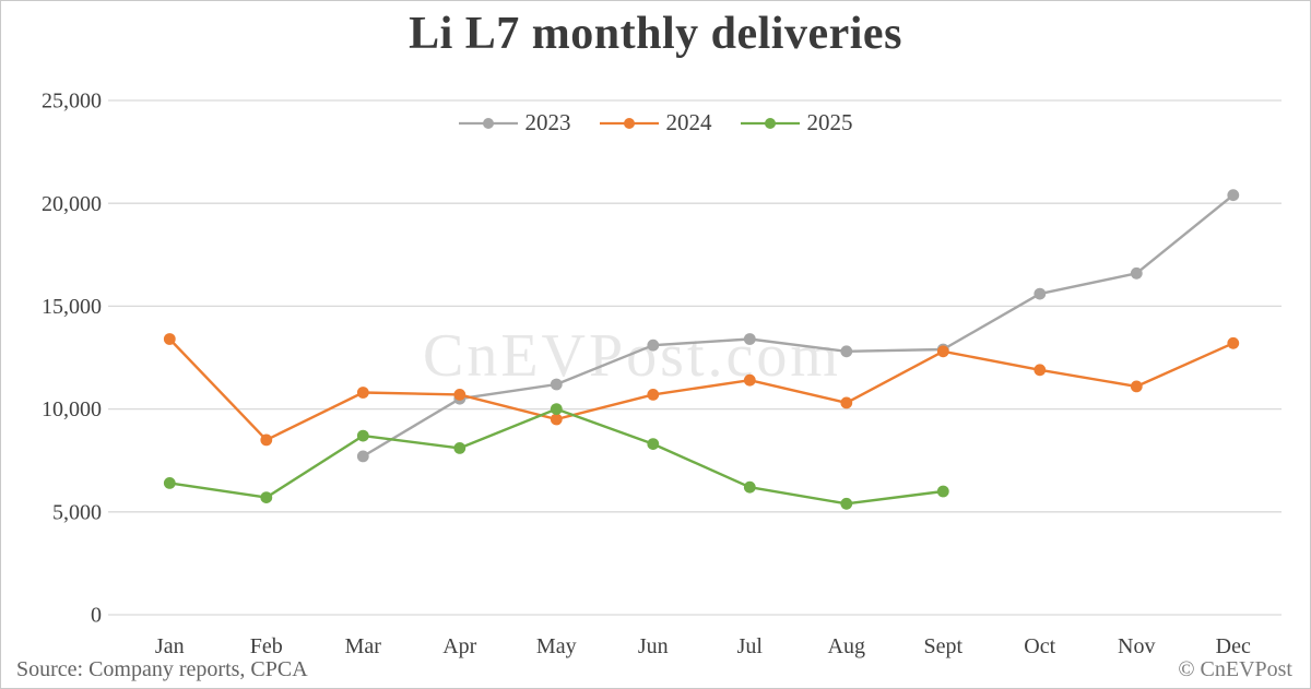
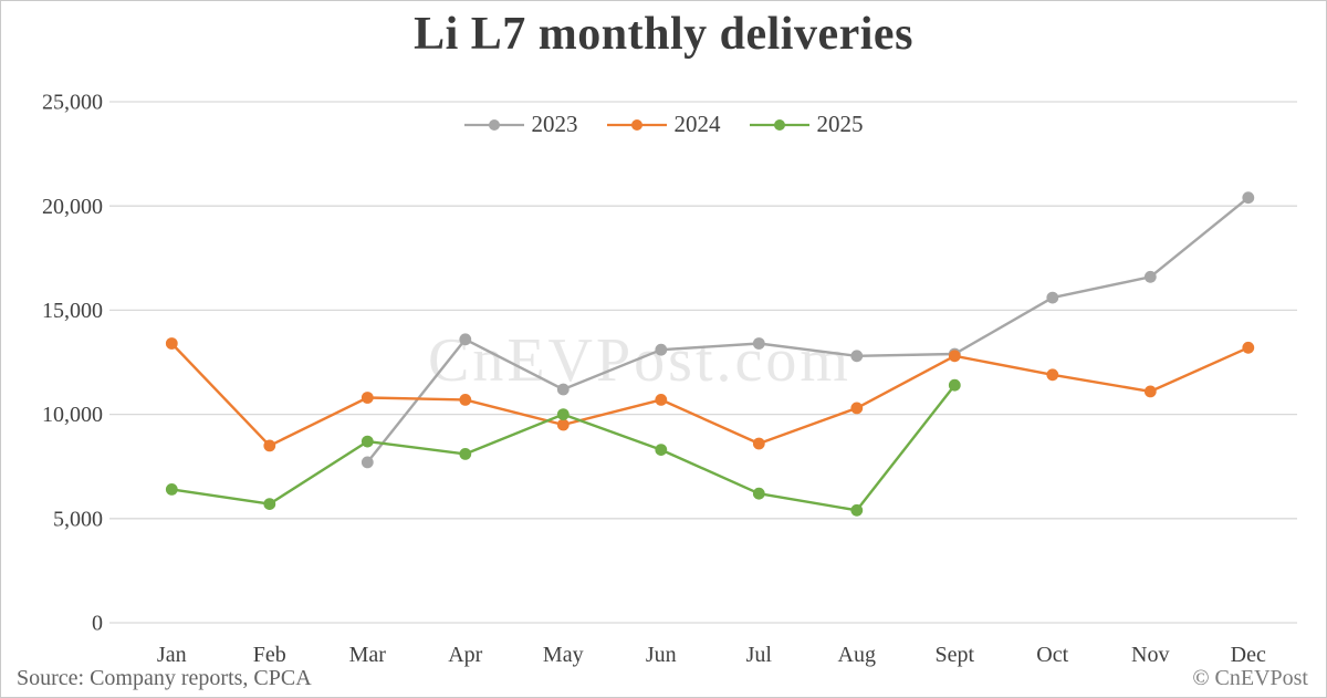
2023/Apr: 10500 -> 13600
2024/Jul: 11400 -> 8600
2025/Sept: 6000 -> 11400
